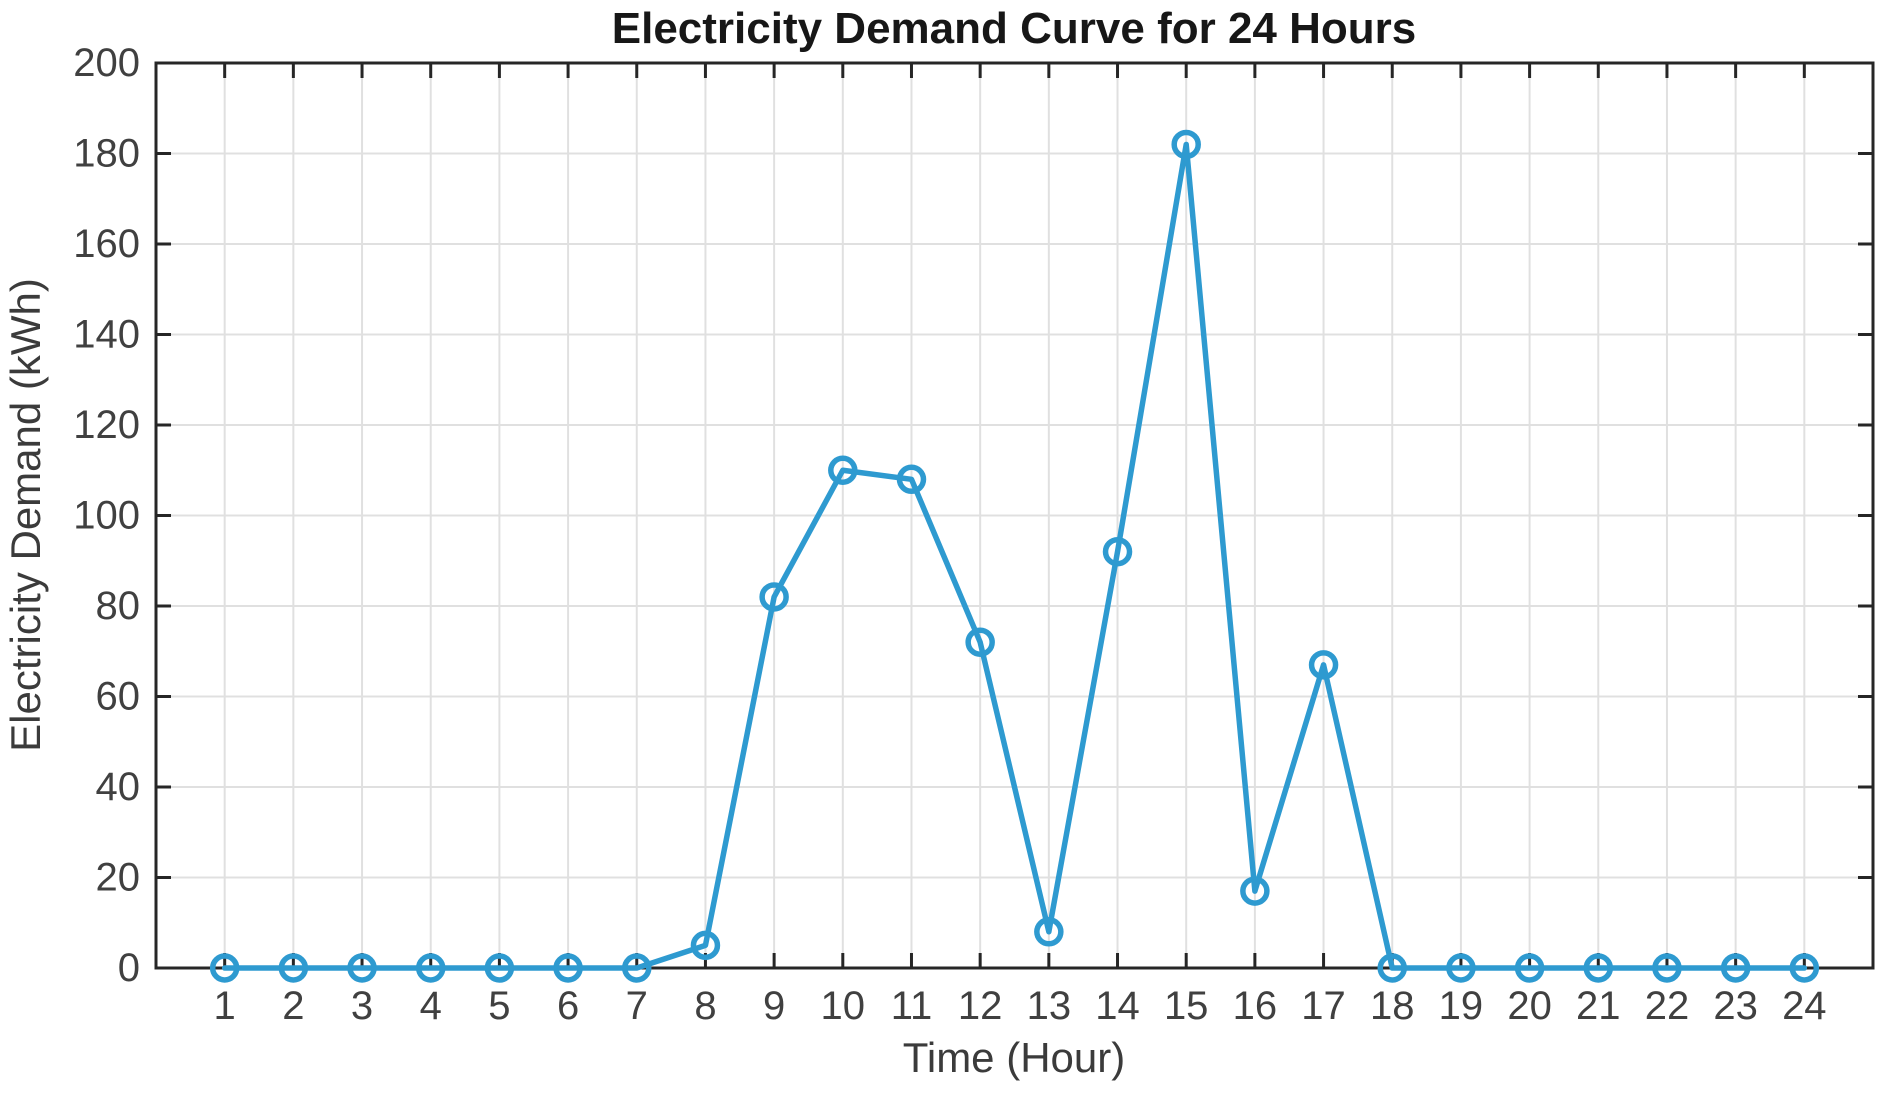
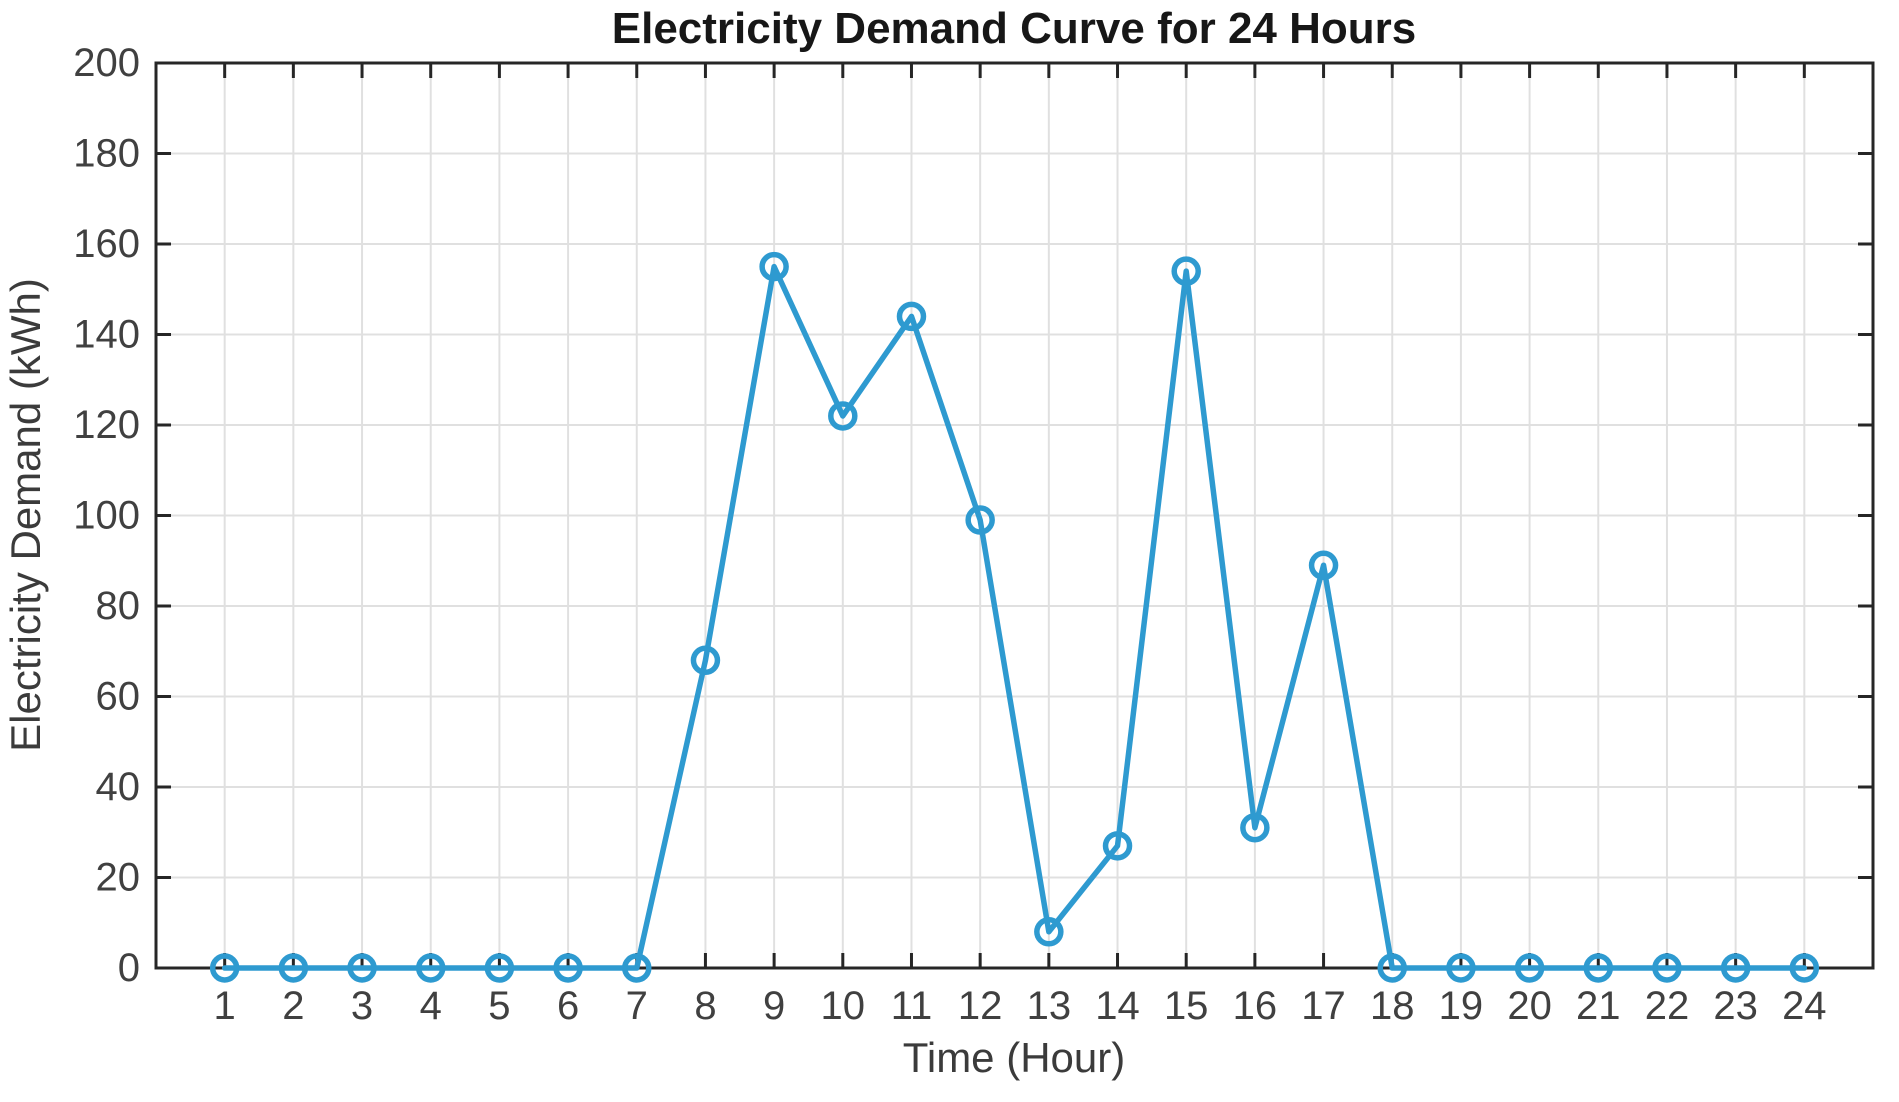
8: 5 -> 68
9: 82 -> 155
10: 110 -> 122
11: 108 -> 144
12: 72 -> 99
14: 92 -> 27
15: 182 -> 154
16: 17 -> 31
17: 67 -> 89
